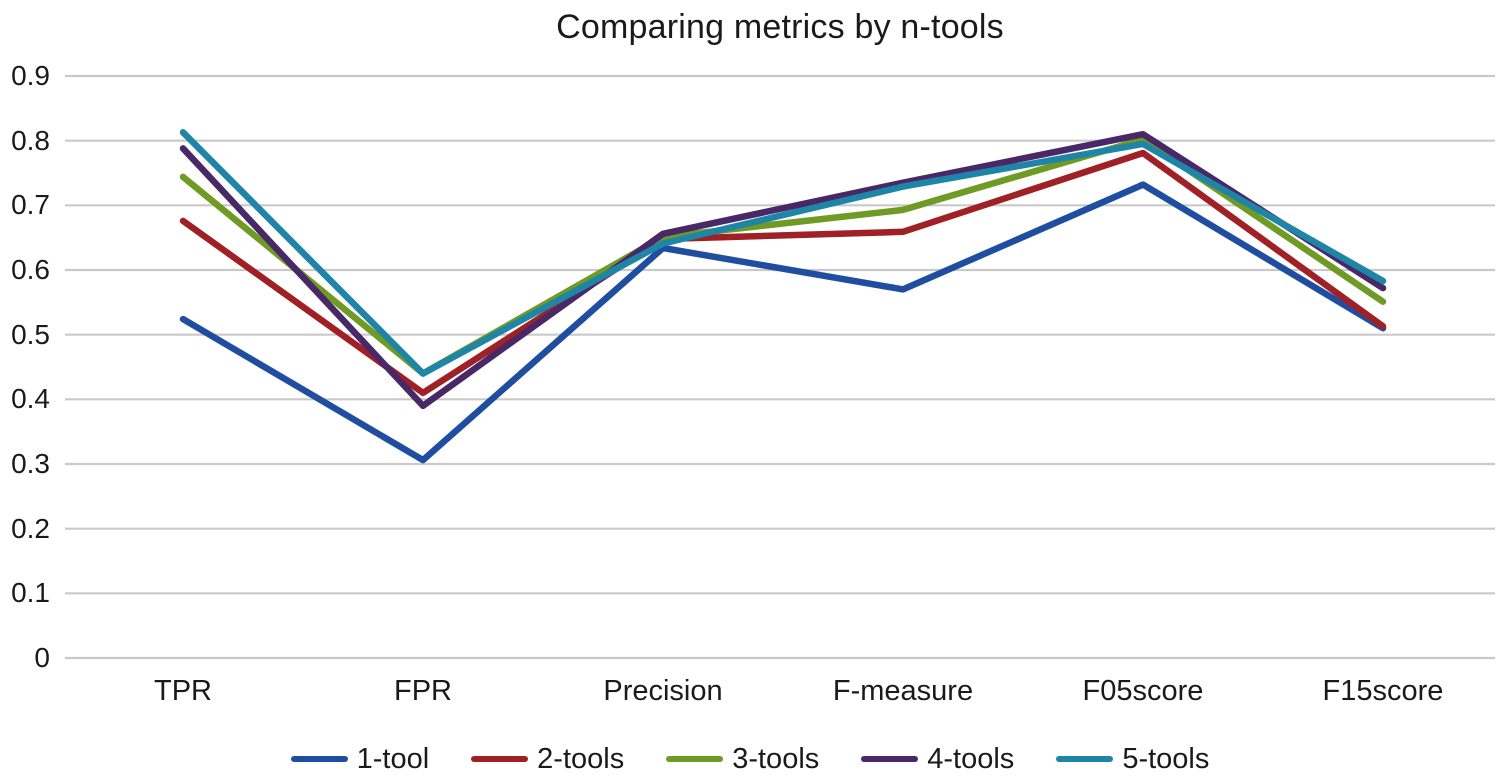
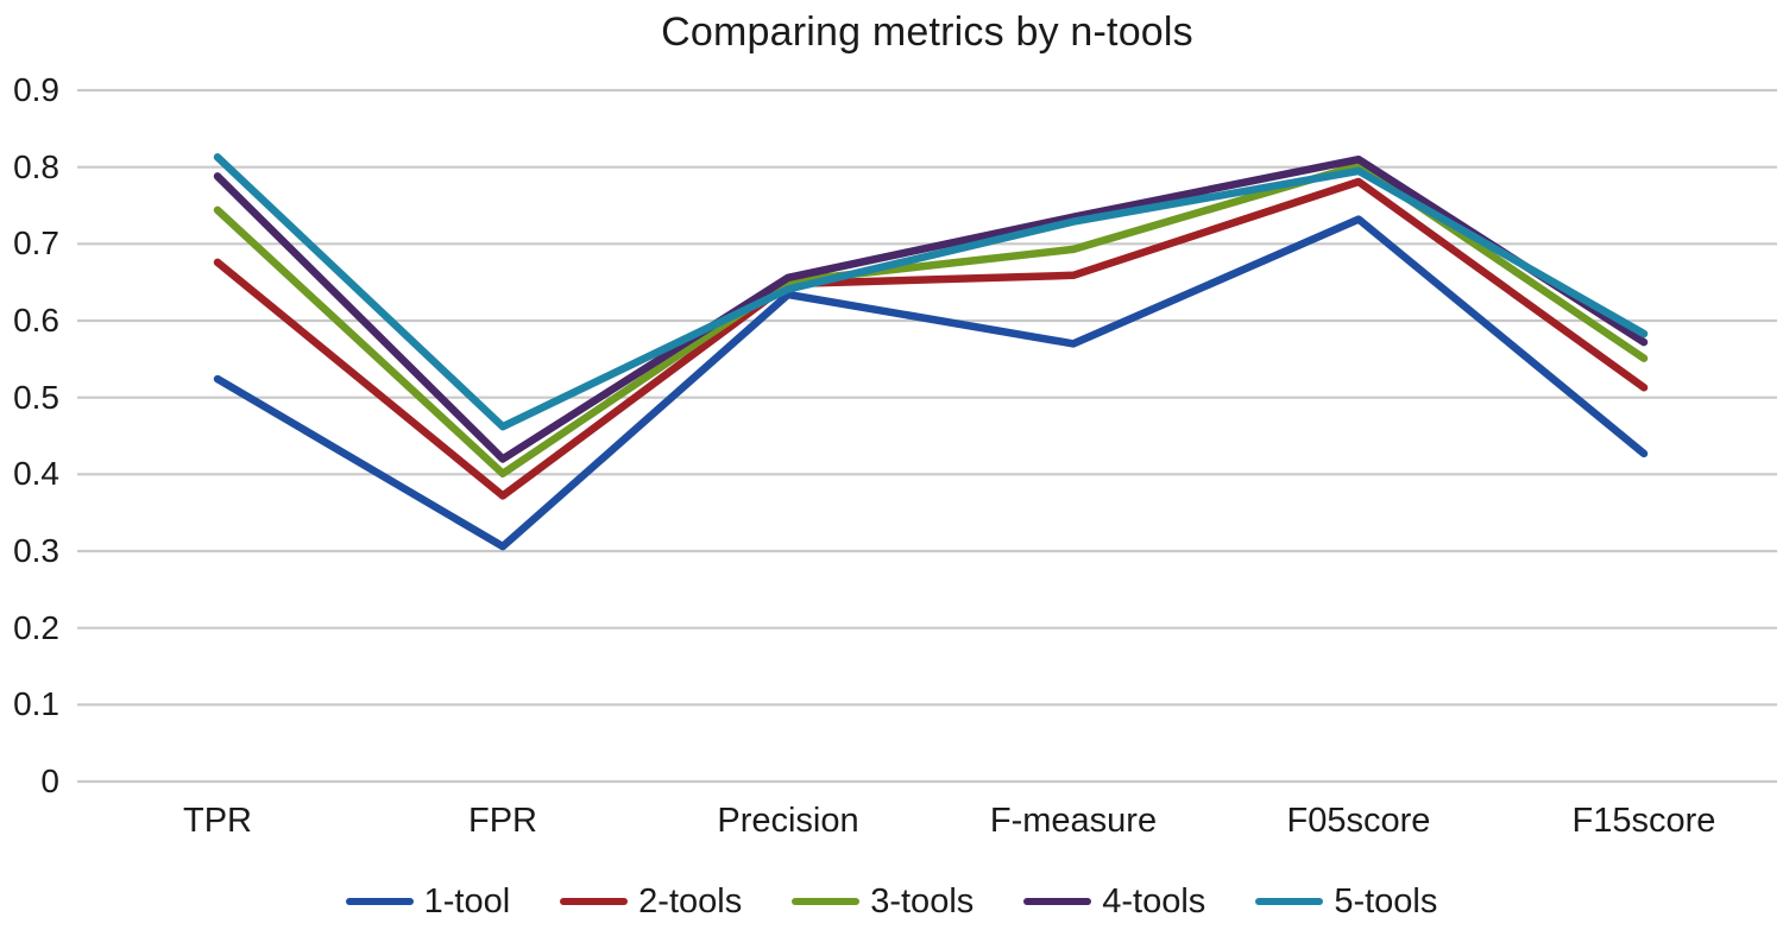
2-tools/FPR: 0.41 -> 0.37
3-tools/FPR: 0.44 -> 0.40
4-tools/FPR: 0.39 -> 0.42
5-tools/FPR: 0.44 -> 0.46
1-tool/F15score: 0.51 -> 0.43
